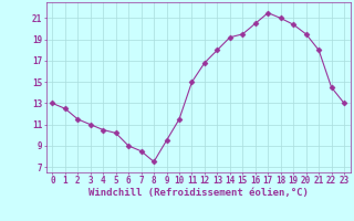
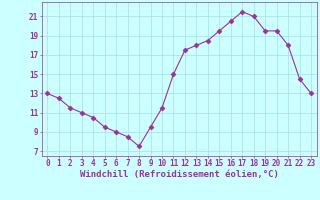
5: 10.2 -> 9.5
12: 16.8 -> 17.5
14: 19.2 -> 18.5
19: 20.4 -> 19.5
